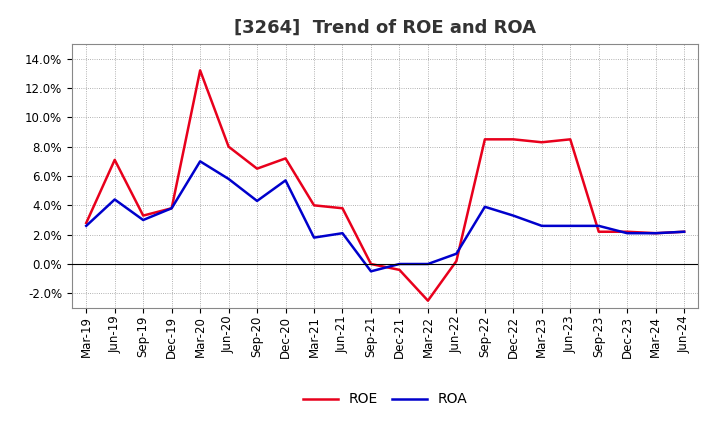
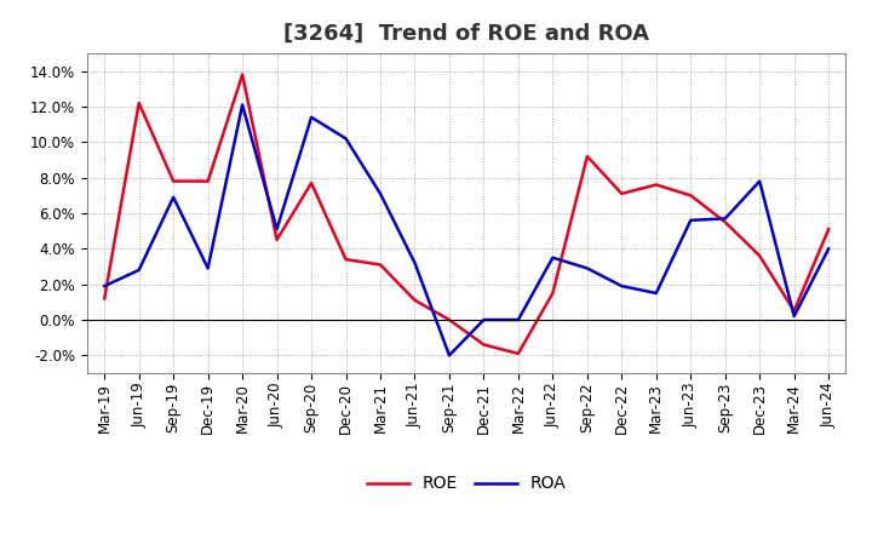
ROE/Mar-19: 2.8% -> 1.2%
ROA/Mar-19: 2.6% -> 1.9%
ROE/Jun-19: 7.1% -> 12.2%
ROA/Jun-19: 4.4% -> 2.8%
ROE/Sep-19: 3.3% -> 7.8%
ROA/Sep-19: 3.0% -> 6.9%
ROE/Dec-19: 3.8% -> 7.8%
ROA/Dec-19: 3.8% -> 2.9%
ROE/Mar-20: 13.2% -> 13.8%
ROA/Mar-20: 7.0% -> 12.1%
ROE/Jun-20: 8.0% -> 4.5%
ROA/Jun-20: 5.8% -> 5.1%
ROE/Sep-20: 6.5% -> 7.7%
ROA/Sep-20: 4.3% -> 11.4%
ROE/Dec-20: 7.2% -> 3.4%
ROA/Dec-20: 5.7% -> 10.2%
ROE/Mar-21: 4.0% -> 3.1%
ROA/Mar-21: 1.8% -> 7.1%
ROE/Jun-21: 3.8% -> 1.1%
ROA/Jun-21: 2.1% -> 3.2%
ROA/Sep-21: -0.5% -> -2.0%
ROE/Dec-21: -0.4% -> -1.4%
ROE/Mar-22: -2.5% -> -1.9%
ROE/Jun-22: 0.2% -> 1.5%
ROA/Jun-22: 0.7% -> 3.5%
ROE/Sep-22: 8.5% -> 9.2%
ROA/Sep-22: 3.9% -> 2.9%
ROE/Dec-22: 8.5% -> 7.1%
ROA/Dec-22: 3.3% -> 1.9%
ROE/Mar-23: 8.3% -> 7.6%
ROA/Mar-23: 2.6% -> 1.5%
ROE/Jun-23: 8.5% -> 7.0%
ROA/Jun-23: 2.6% -> 5.6%
ROE/Sep-23: 2.2% -> 5.5%
ROA/Sep-23: 2.6% -> 5.7%
ROE/Dec-23: 2.2% -> 3.6%
ROA/Dec-23: 2.1% -> 7.8%
ROE/Mar-24: 2.1% -> 0.5%
ROA/Mar-24: 2.1% -> 0.2%
ROE/Jun-24: 2.2% -> 5.1%
ROA/Jun-24: 2.2% -> 4.0%
